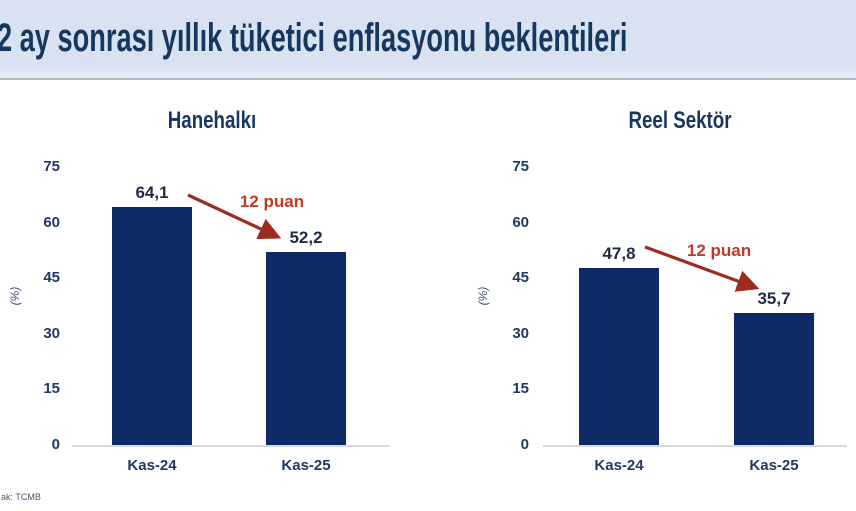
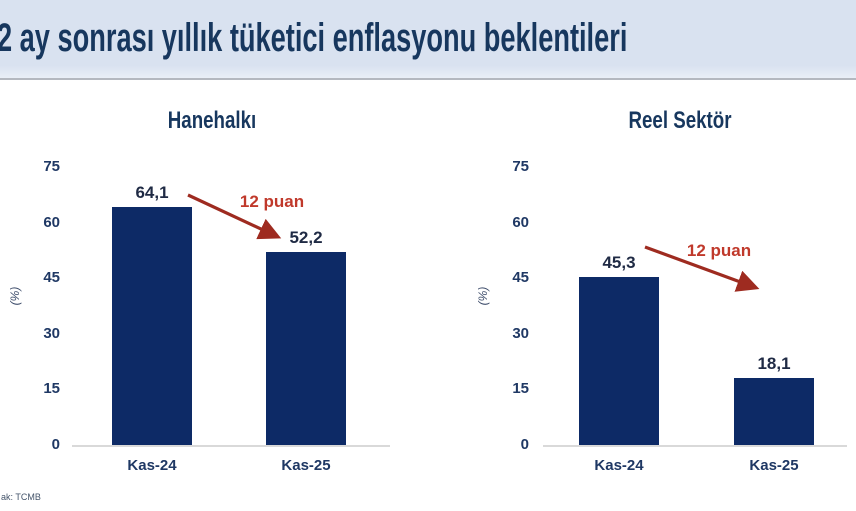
Reel Sektör/Kas-24: 47,8 -> 45,3
Reel Sektör/Kas-25: 35,7 -> 18,1
